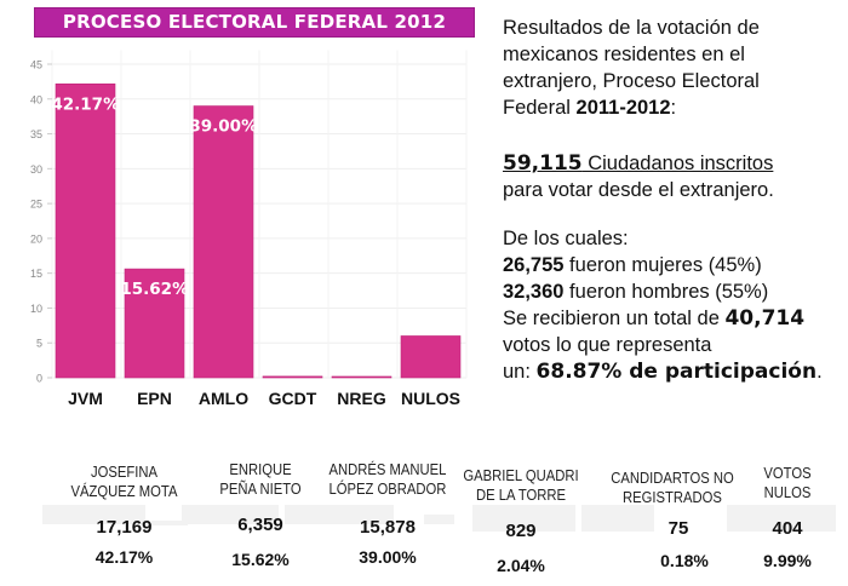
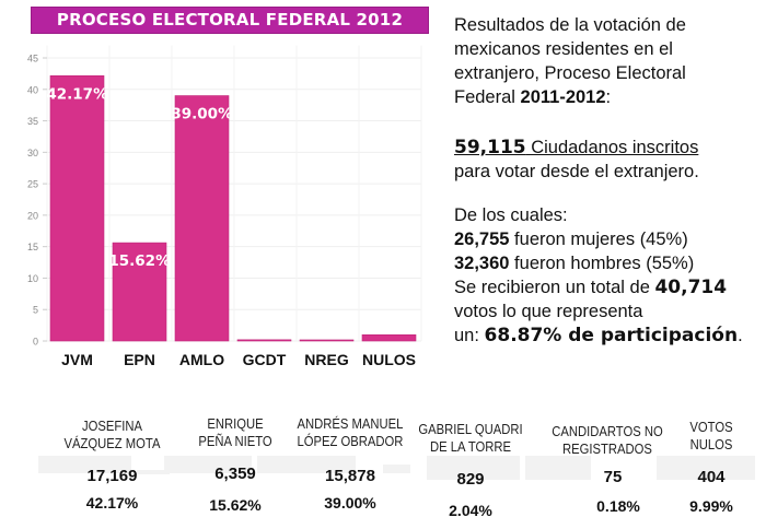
NULOS: 6 -> 1
